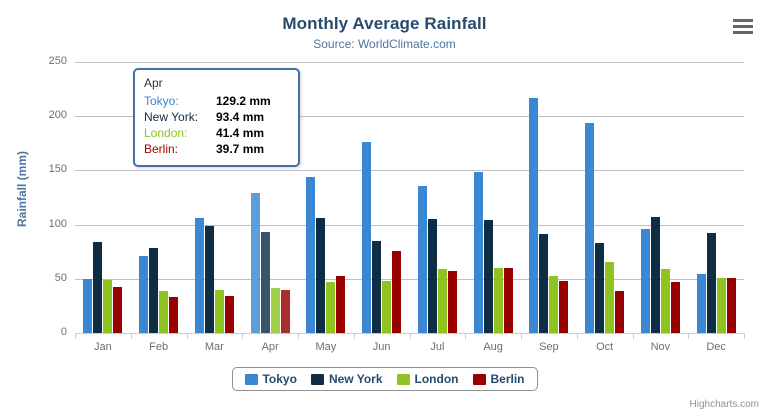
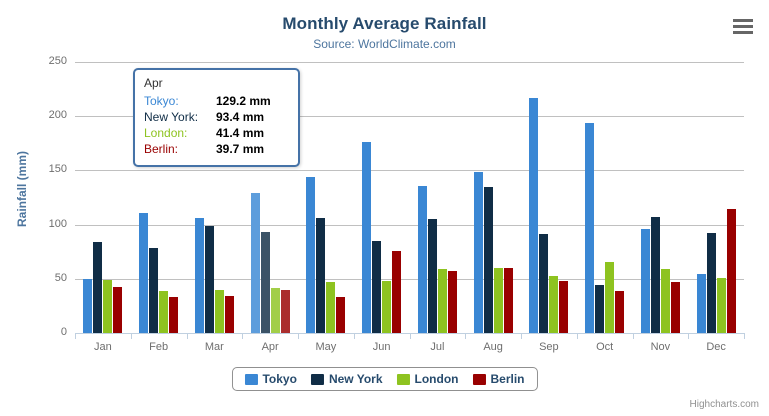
Tokyo/Feb: 72 -> 111
Berlin/May: 53 -> 33
New York/Aug: 104 -> 135
New York/Oct: 84 -> 44
Berlin/Dec: 51 -> 114
